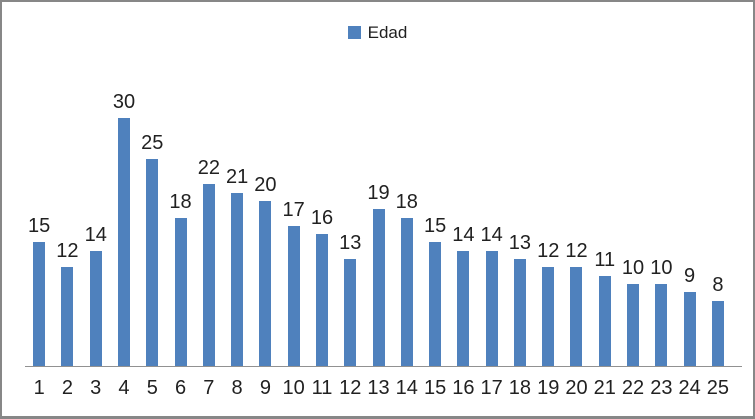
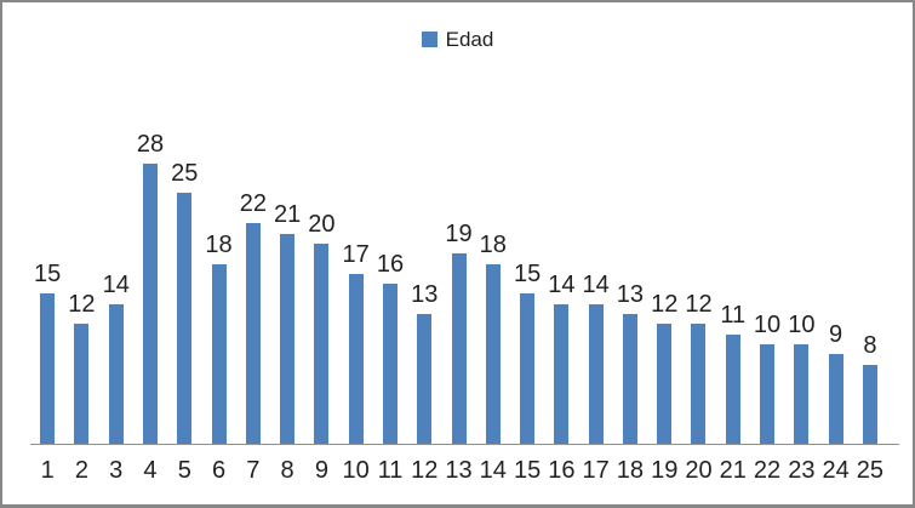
4: 30 -> 28
